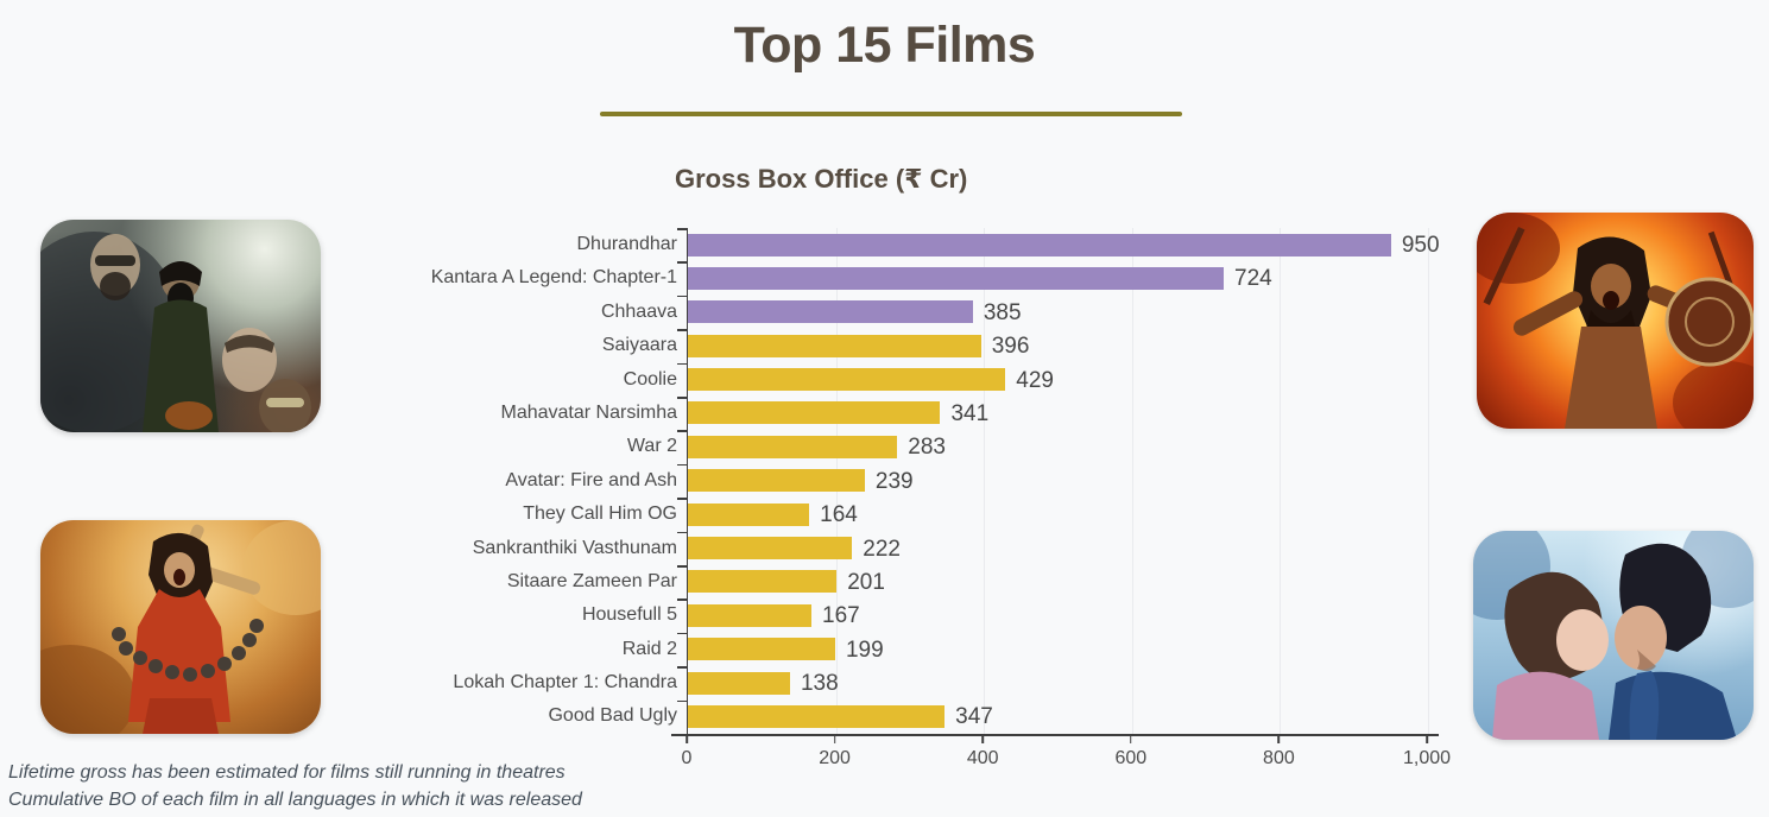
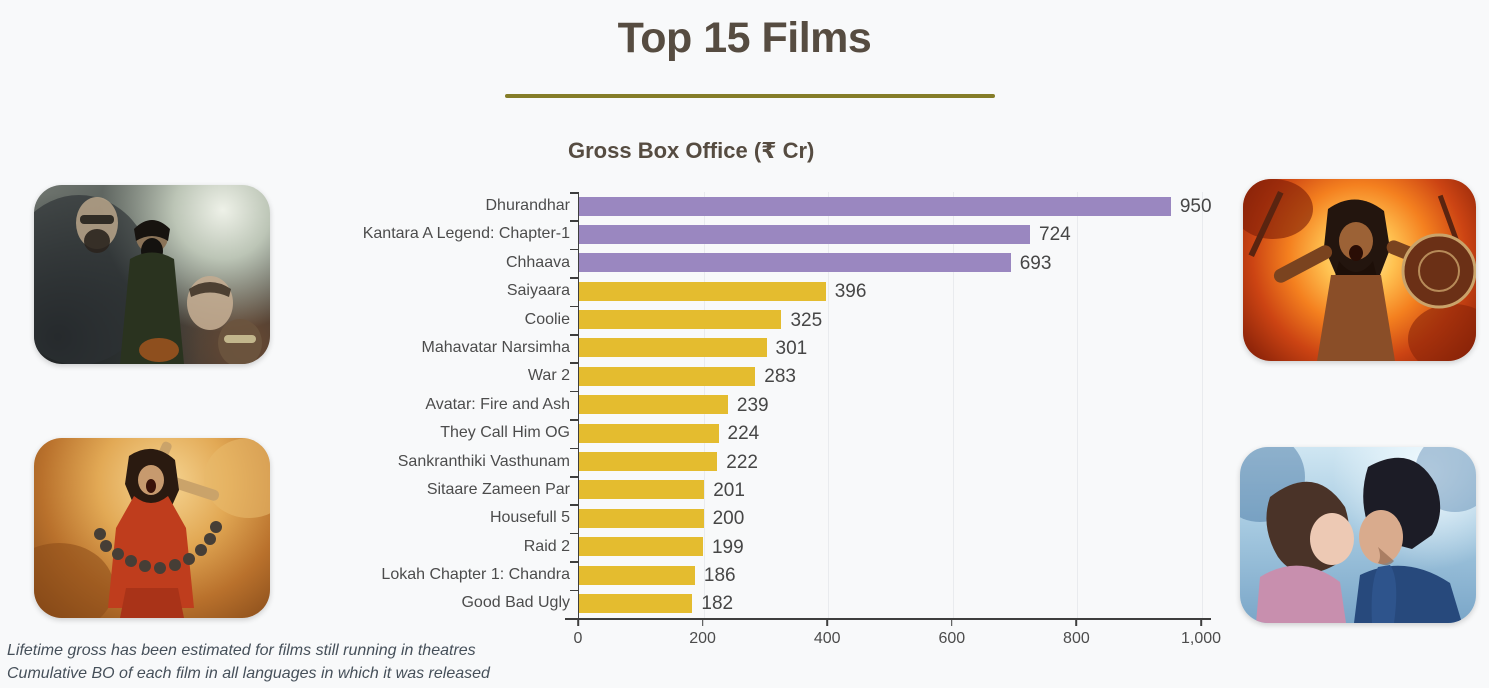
Chhaava: 385 -> 693
Coolie: 429 -> 325
Mahavatar Narsimha: 341 -> 301
They Call Him OG: 164 -> 224
Housefull 5: 167 -> 200
Lokah Chapter 1: Chandra: 138 -> 186
Good Bad Ugly: 347 -> 182
